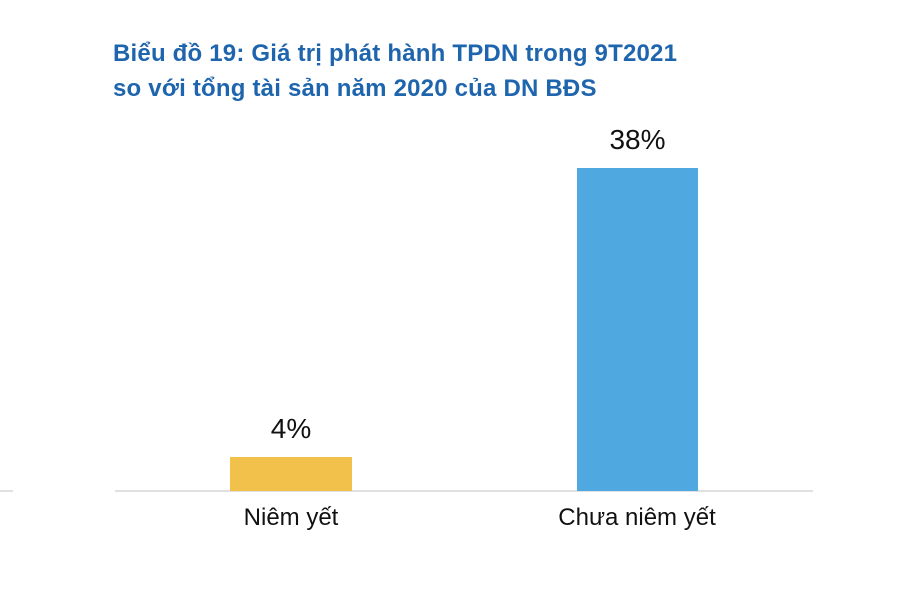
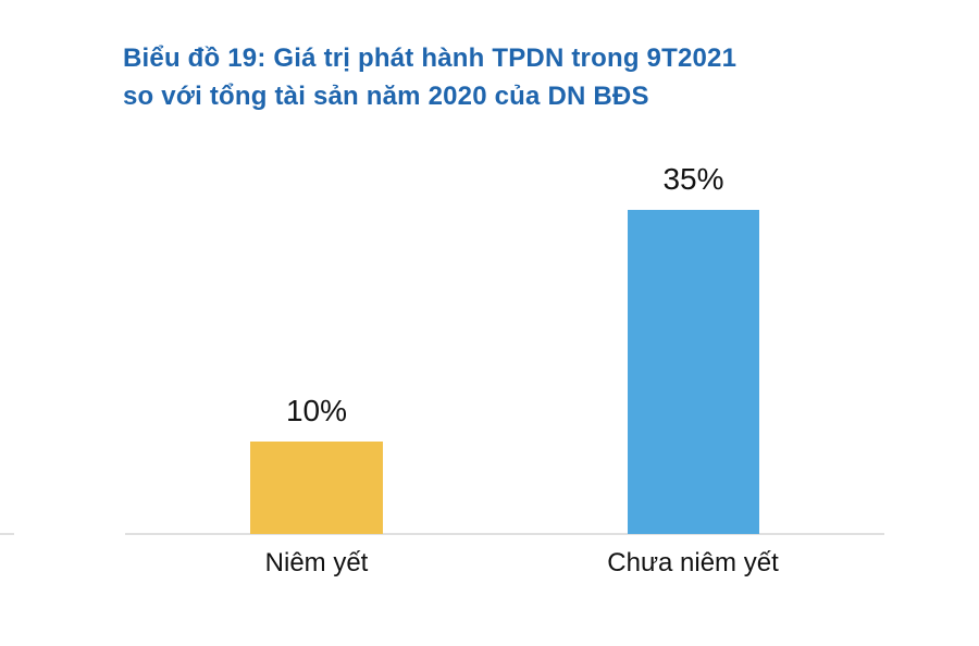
Niêm yết: 4% -> 10%
Chưa niêm yết: 38% -> 35%
